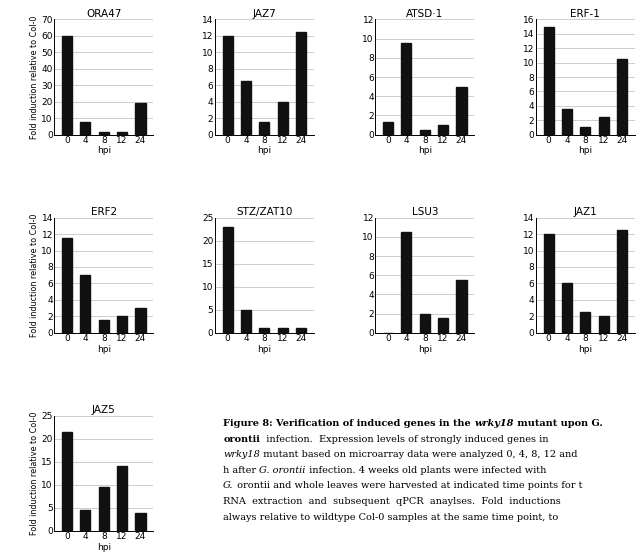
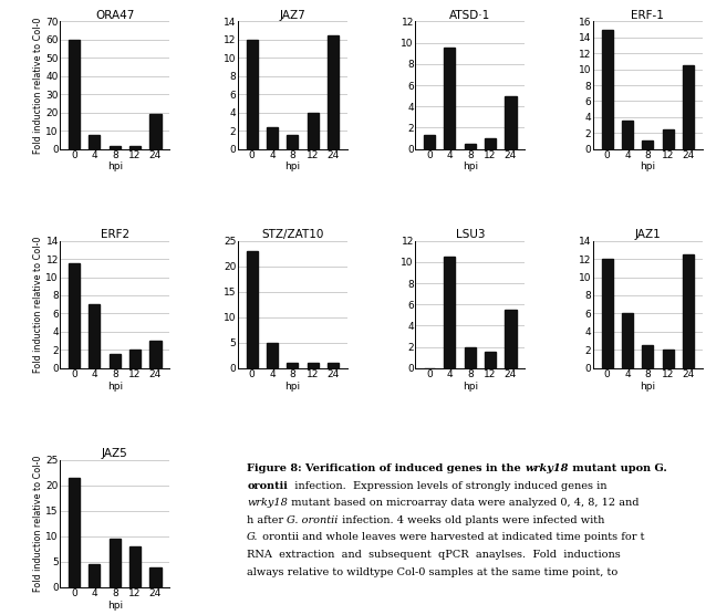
JAZ7/4: 6.5 -> 2.4
JAZ5/12: 14.0 -> 8.0
